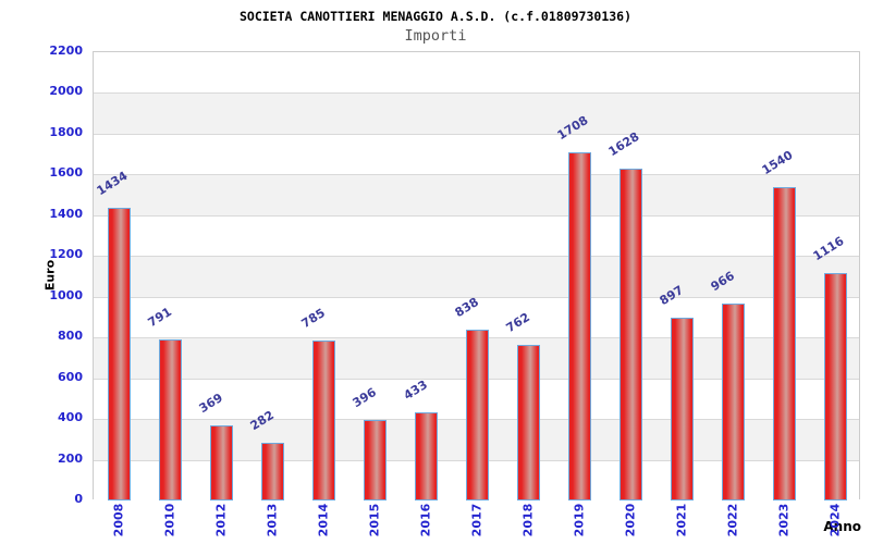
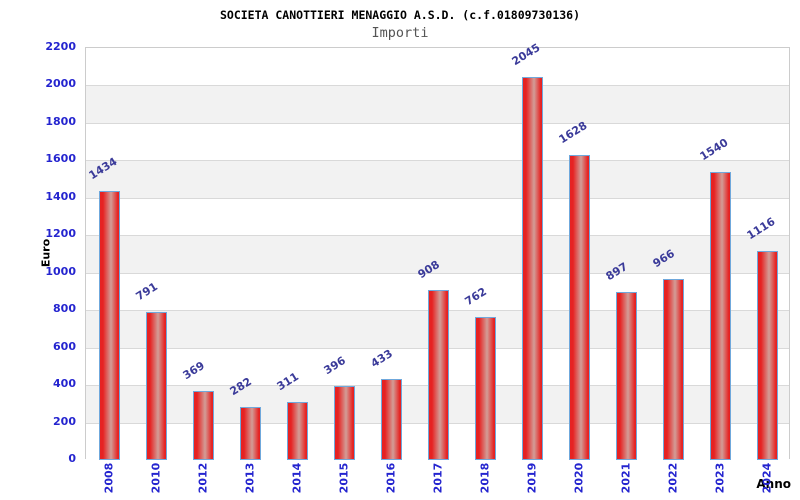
2014: 785 -> 311
2017: 838 -> 908
2019: 1708 -> 2045
